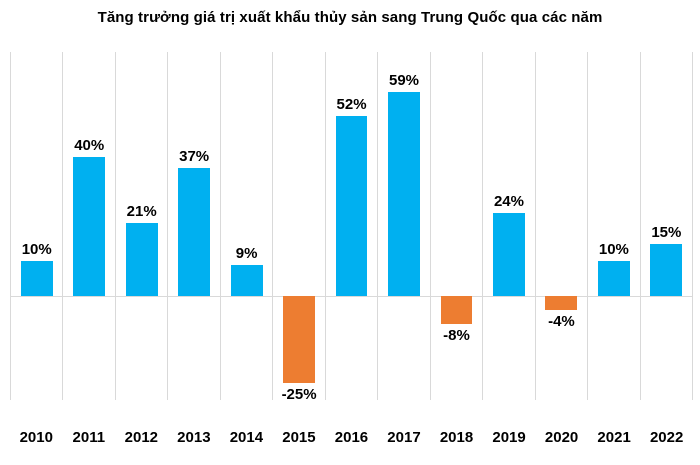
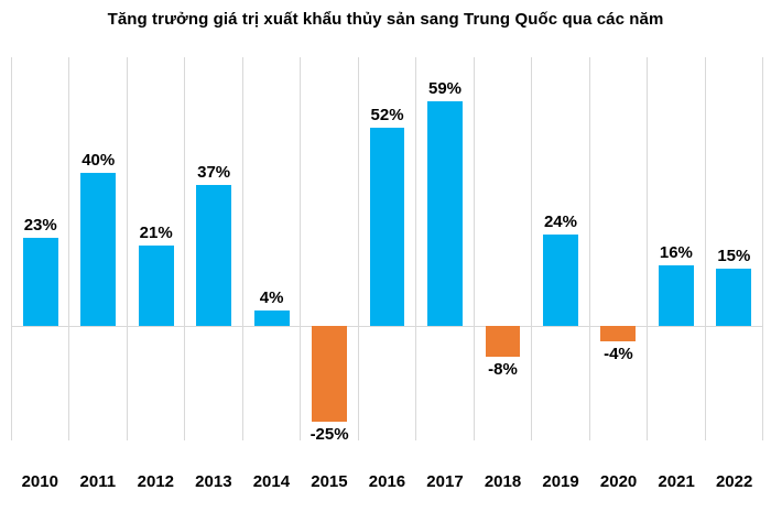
2010: 10% -> 23%
2014: 9% -> 4%
2021: 10% -> 16%
